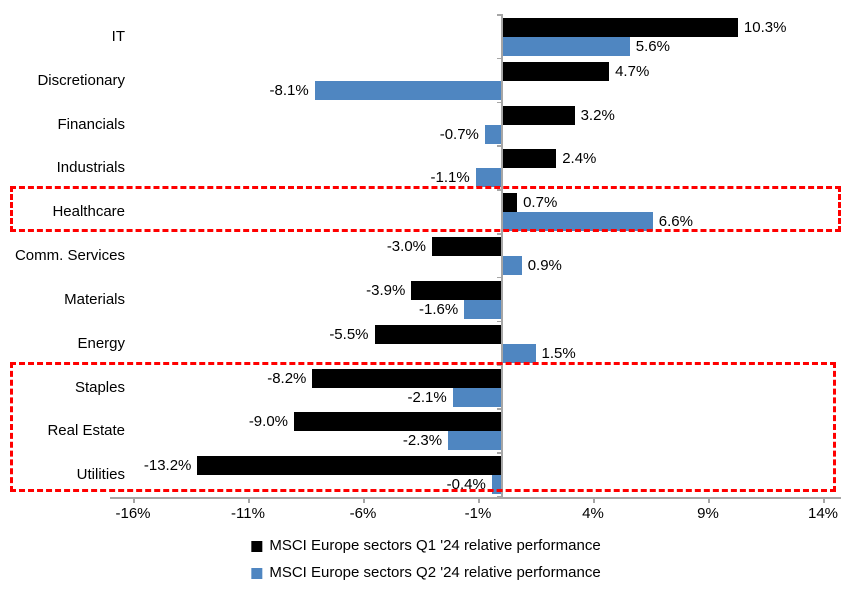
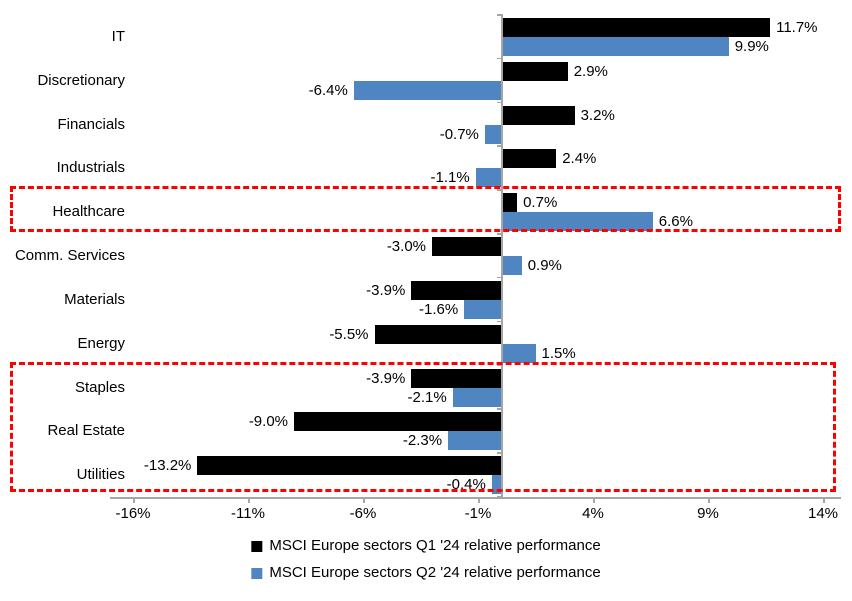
MSCI Europe sectors Q1 '24 relative performance/IT: 10.3% -> 11.7%
MSCI Europe sectors Q2 '24 relative performance/IT: 5.6% -> 9.9%
MSCI Europe sectors Q1 '24 relative performance/Discretionary: 4.7% -> 2.9%
MSCI Europe sectors Q2 '24 relative performance/Discretionary: -8.1% -> -6.4%
MSCI Europe sectors Q1 '24 relative performance/Staples: -8.2% -> -3.9%
